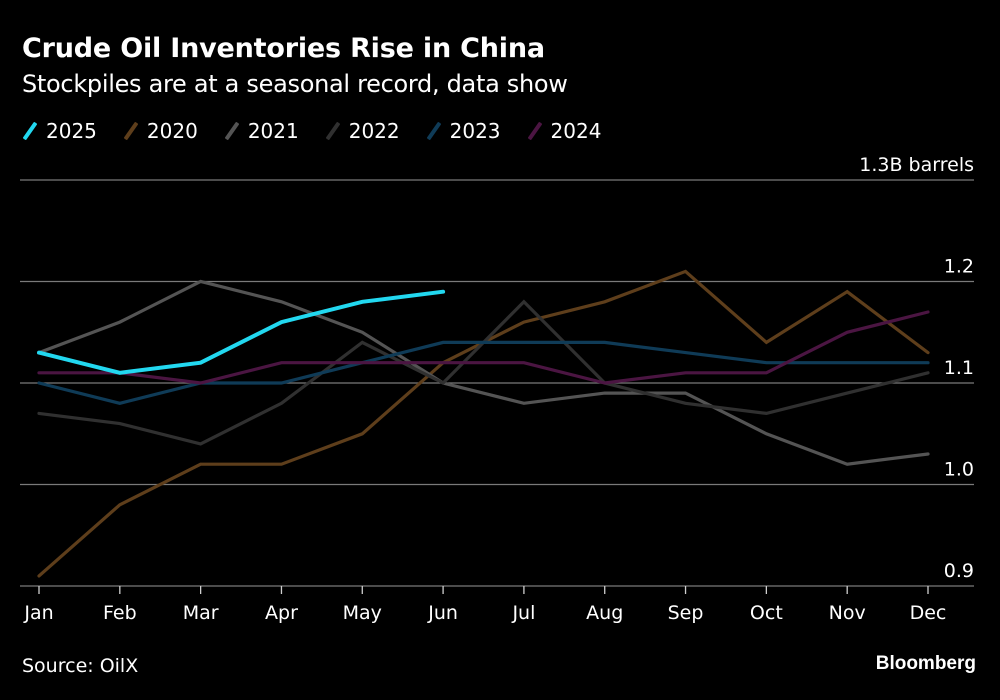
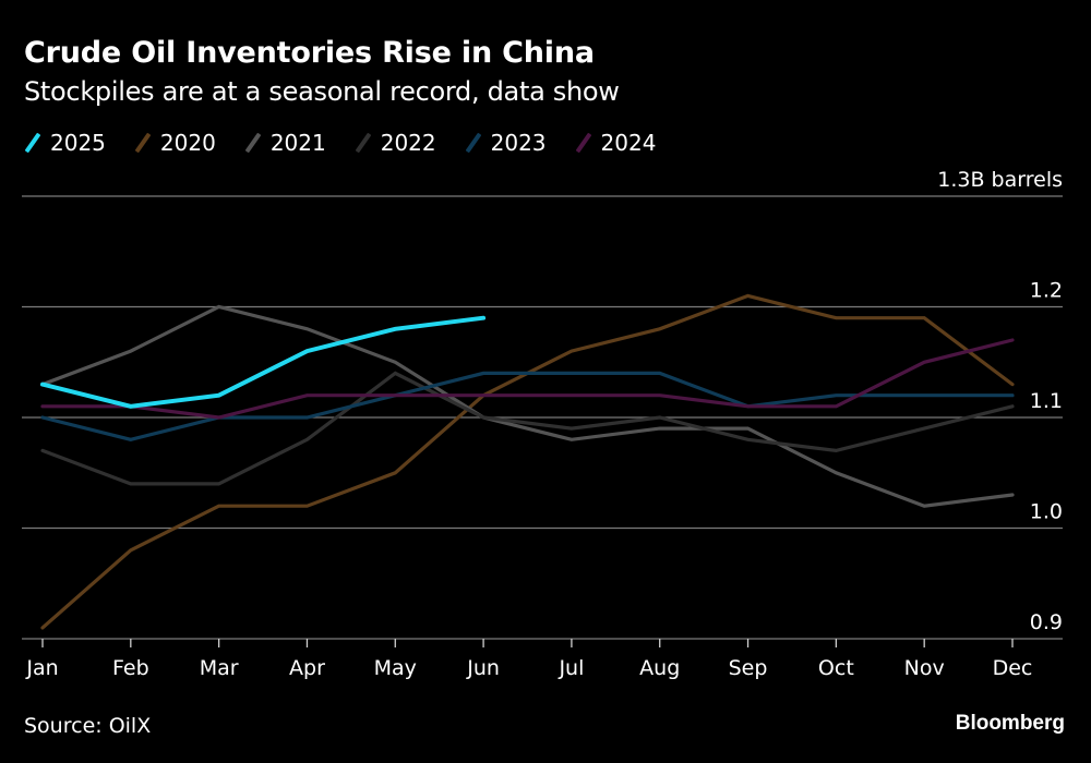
2022/Feb: 1.06 -> 1.04
2022/Jul: 1.18 -> 1.09
2024/Aug: 1.10 -> 1.12
2023/Sep: 1.13 -> 1.11
2020/Oct: 1.14 -> 1.19
